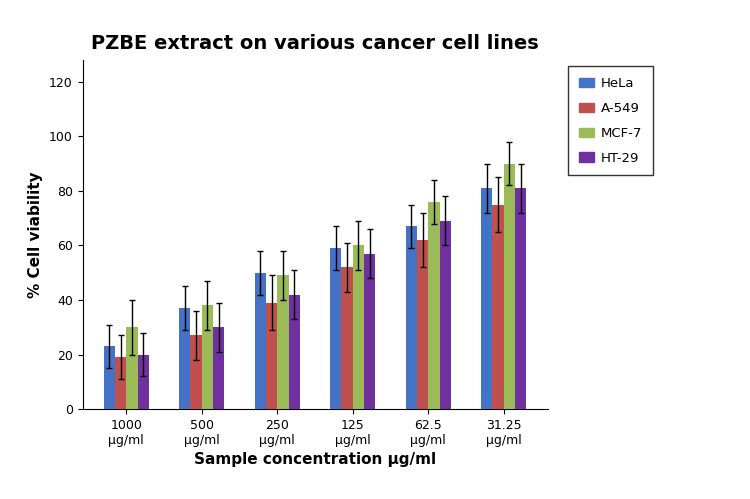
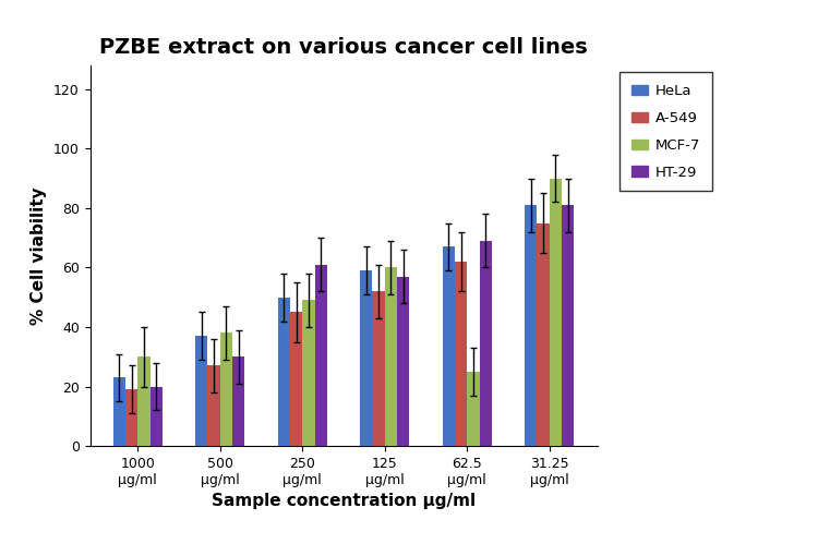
A-549/250 μg/ml: 39 -> 45
HT-29/250 μg/ml: 42 -> 61
MCF-7/62.5 μg/ml: 76 -> 25
